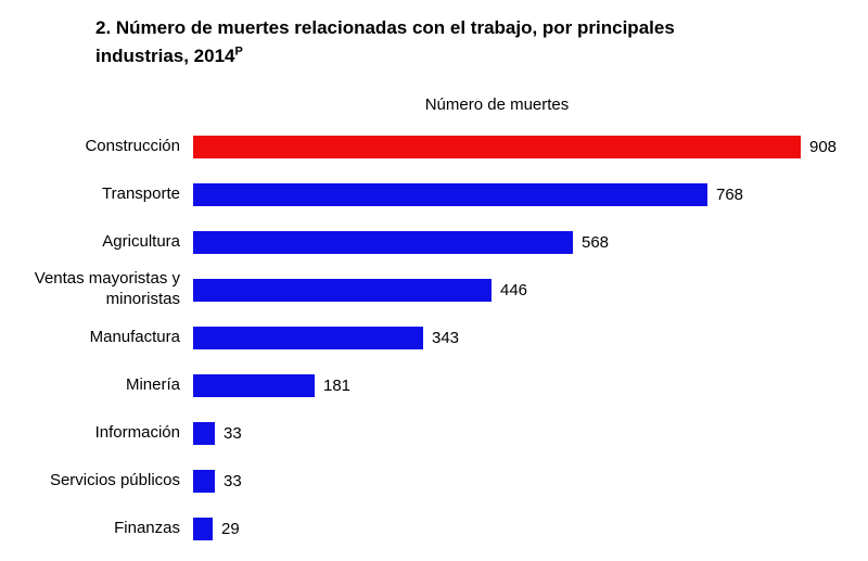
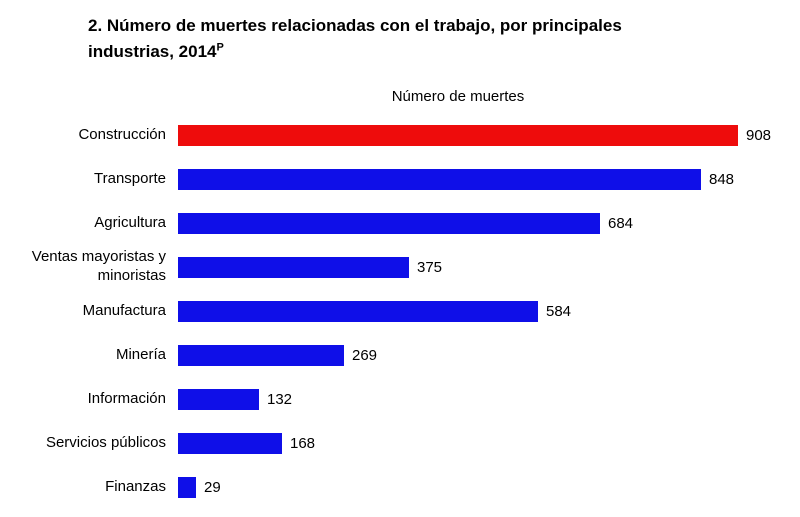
Transporte: 768 -> 848
Agricultura: 568 -> 684
Ventas mayoristas y minoristas: 446 -> 375
Manufactura: 343 -> 584
Minería: 181 -> 269
Información: 33 -> 132
Servicios públicos: 33 -> 168
